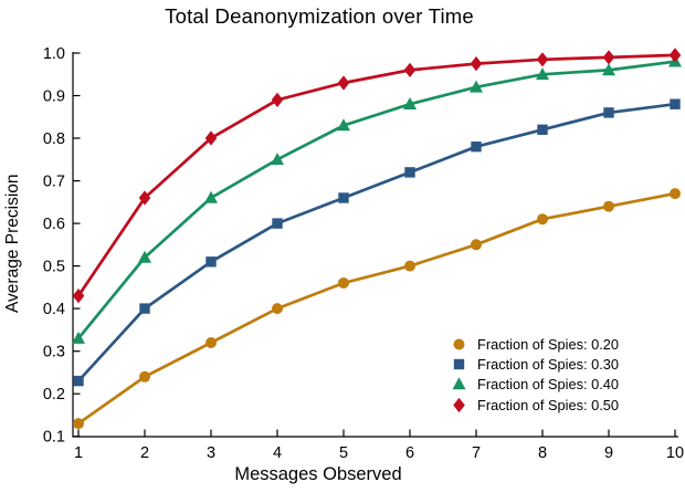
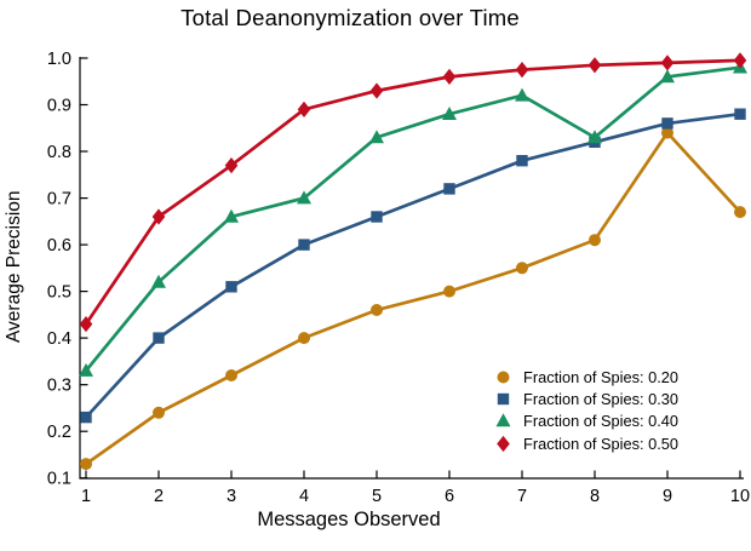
Fraction of Spies: 0.50/3: 0.80 -> 0.77
Fraction of Spies: 0.40/4: 0.75 -> 0.70
Fraction of Spies: 0.40/8: 0.95 -> 0.83
Fraction of Spies: 0.20/9: 0.64 -> 0.84
